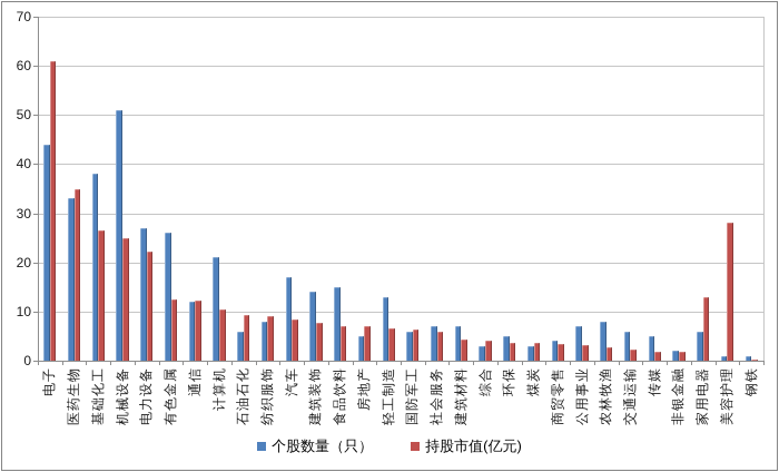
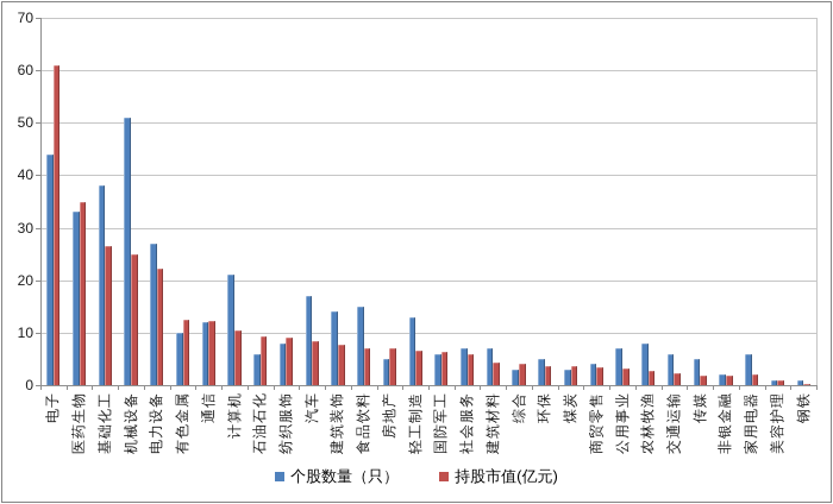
个股数量（只）/有色金属: 26 -> 10
持股市值(亿元)/家用电器: 13 -> 2
持股市值(亿元)/美容护理: 28 -> 1
